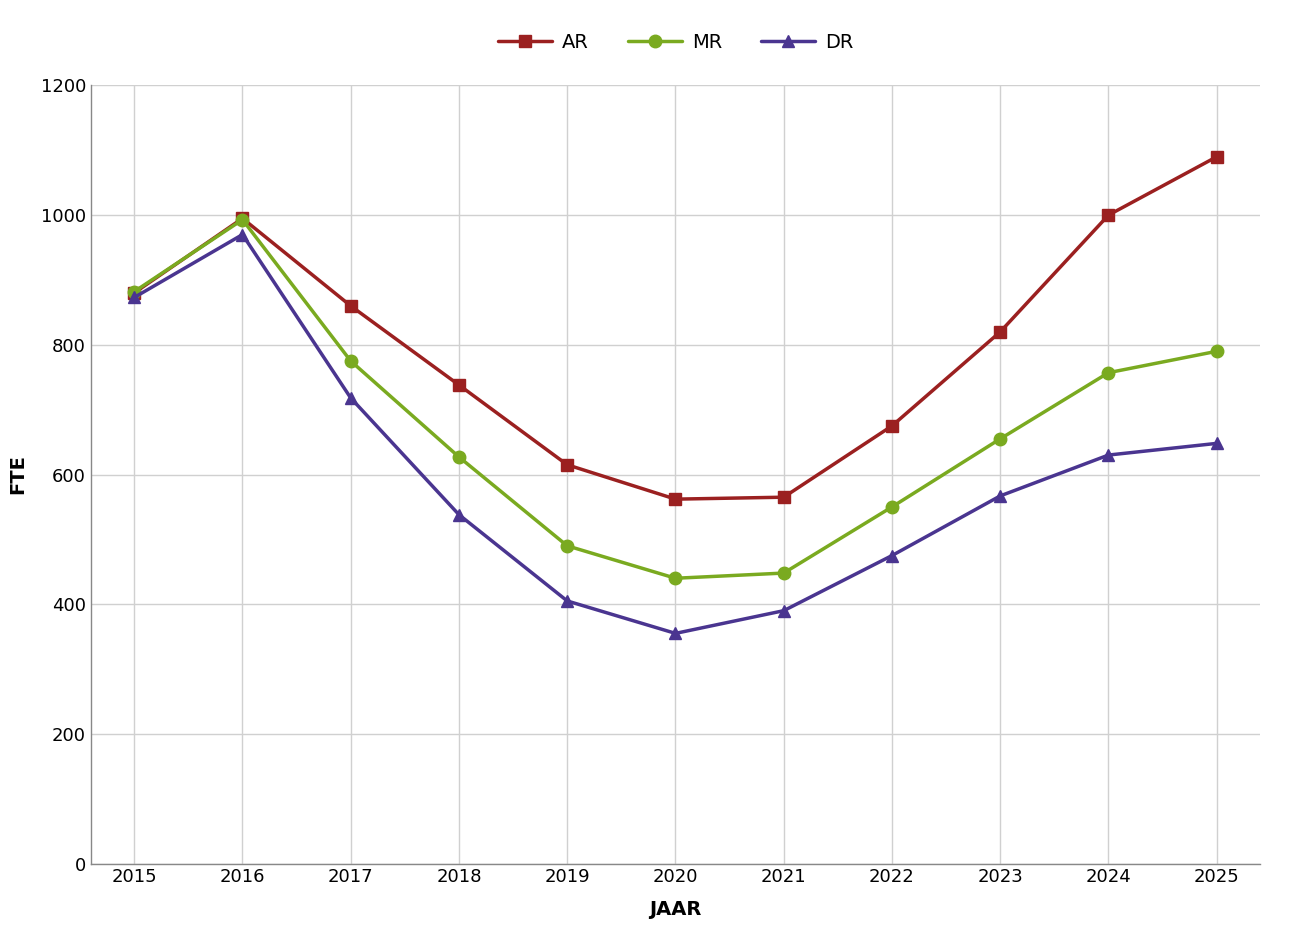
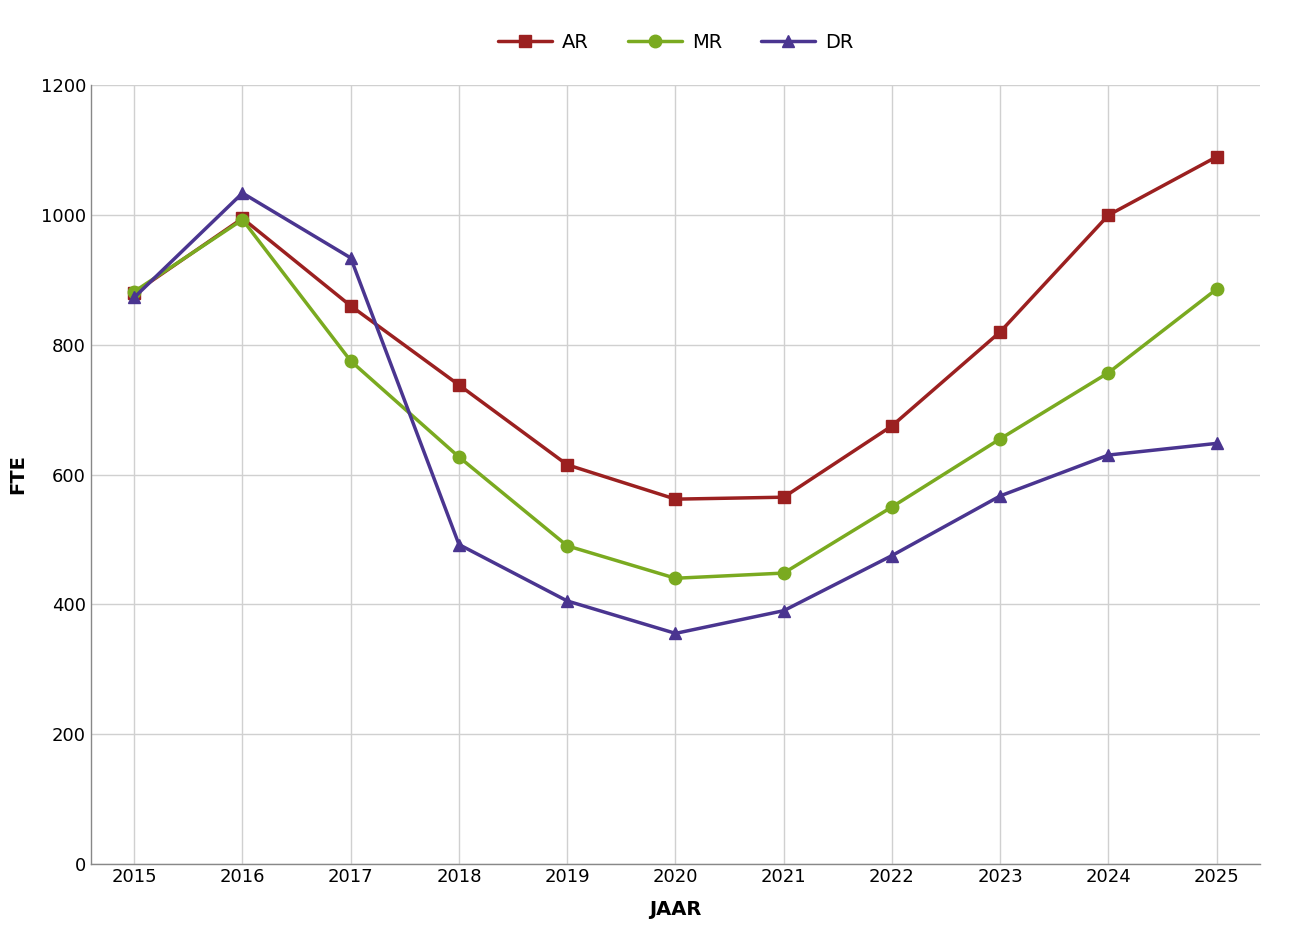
DR/2016: 970 -> 1034
DR/2017: 718 -> 934
DR/2018: 538 -> 492
MR/2025: 790 -> 886
